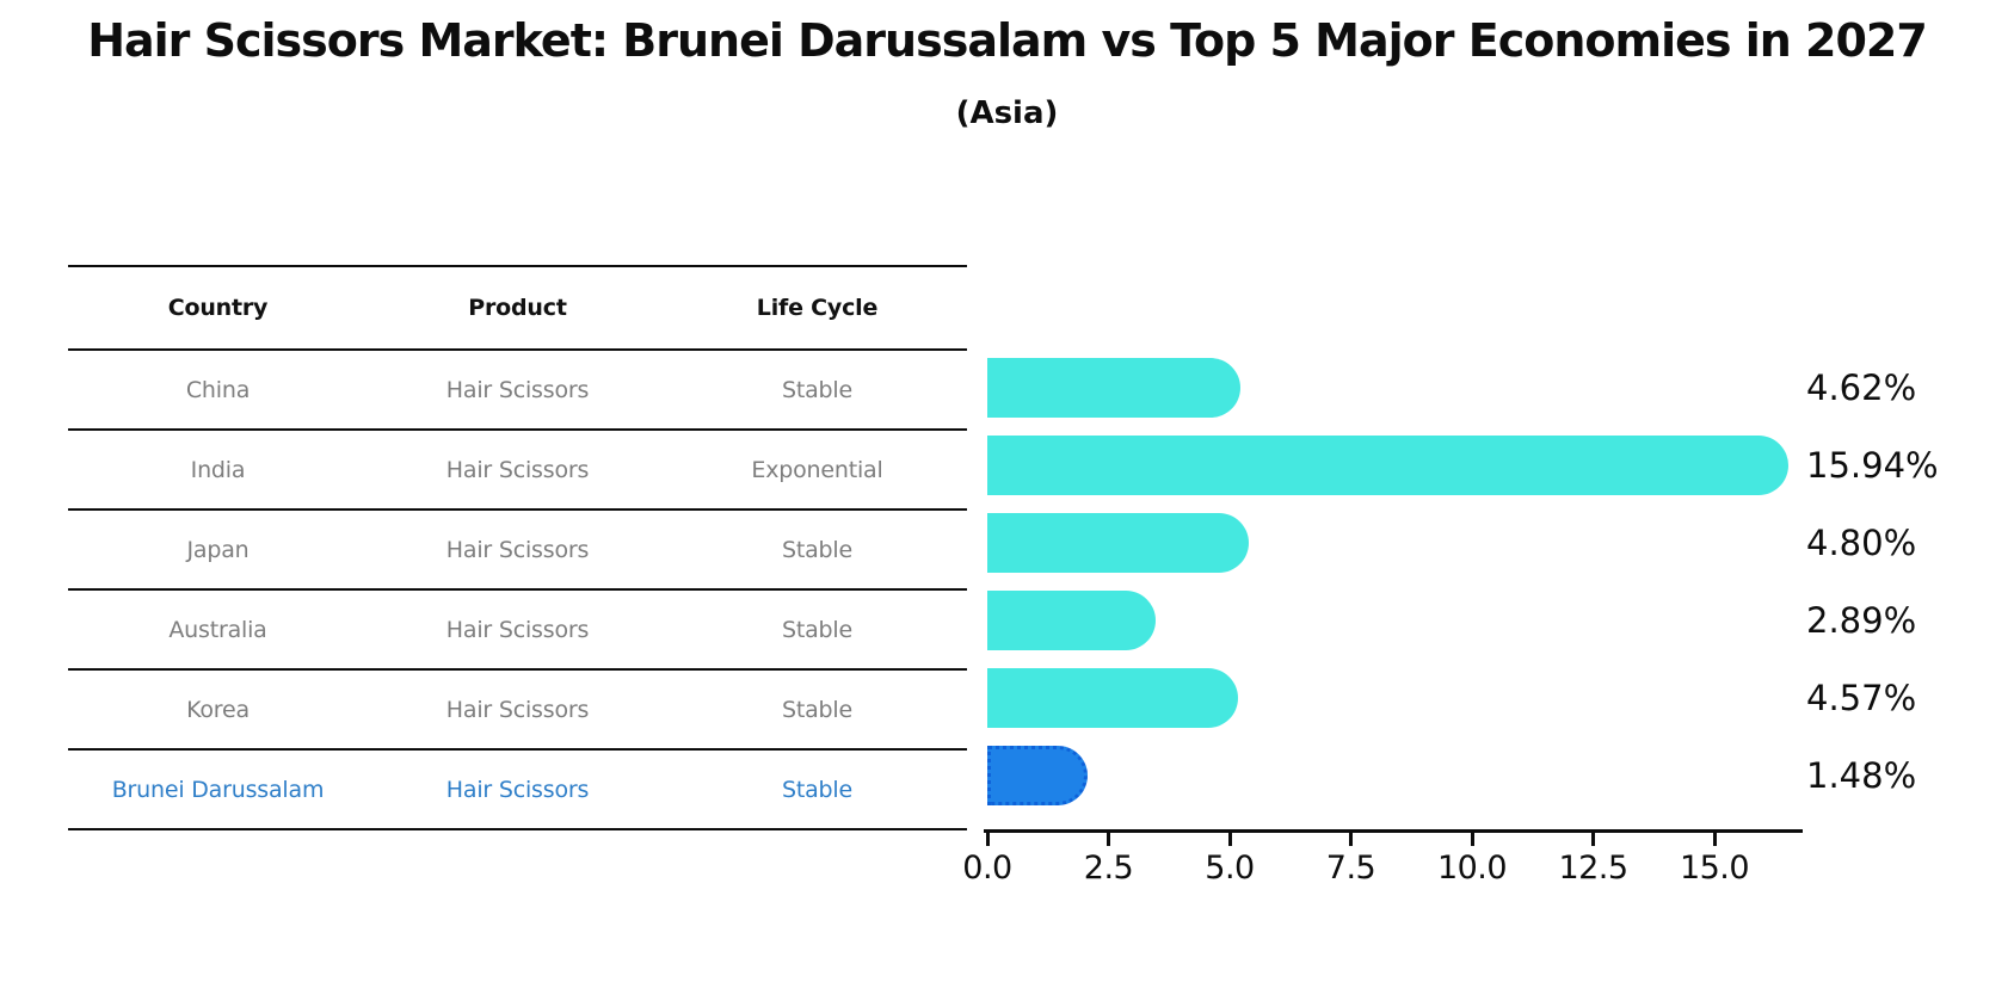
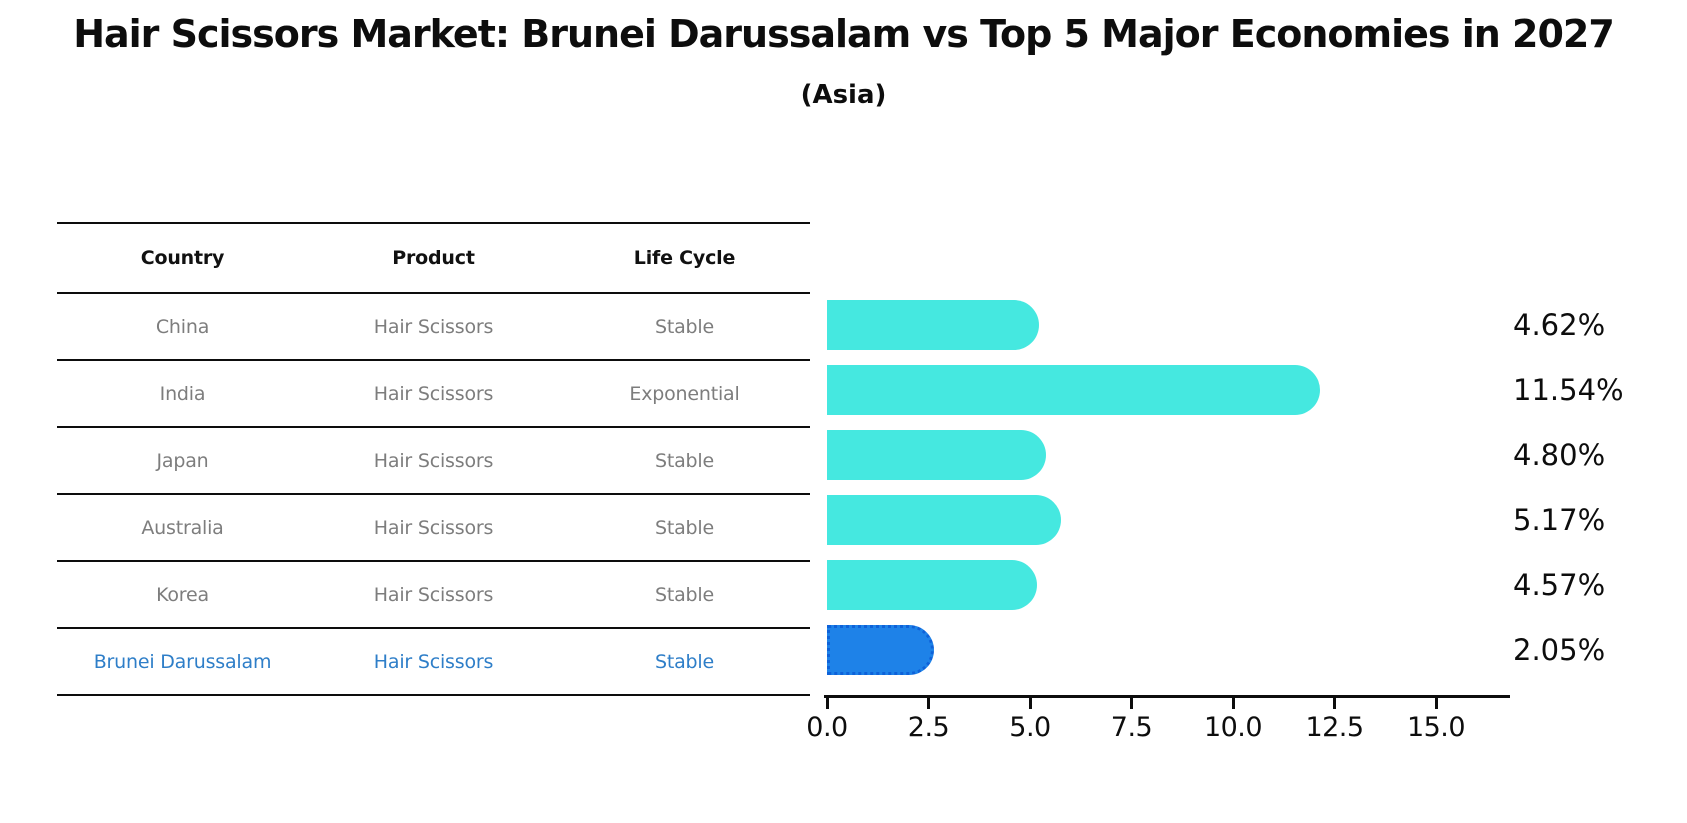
India: 15.94% -> 11.54%
Australia: 2.89% -> 5.17%
Brunei Darussalam: 1.48% -> 2.05%
